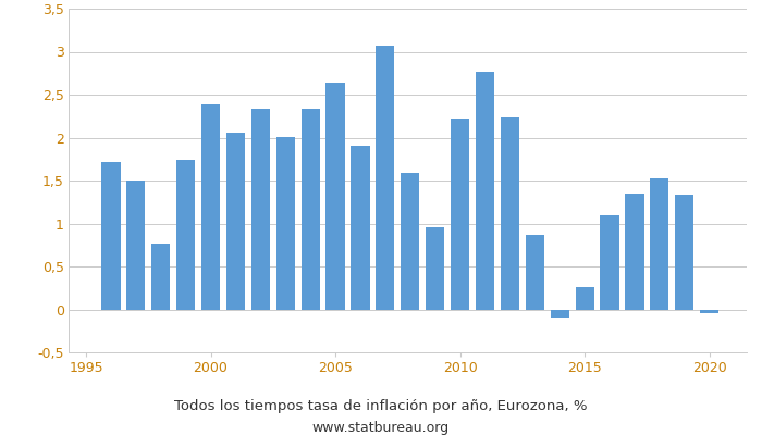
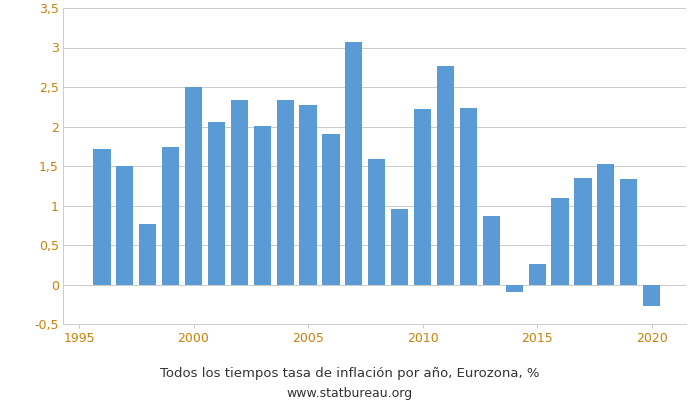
2000: 2,38 -> 2,50
2005: 2,64 -> 2,27
2020: -0,04 -> -0,27
